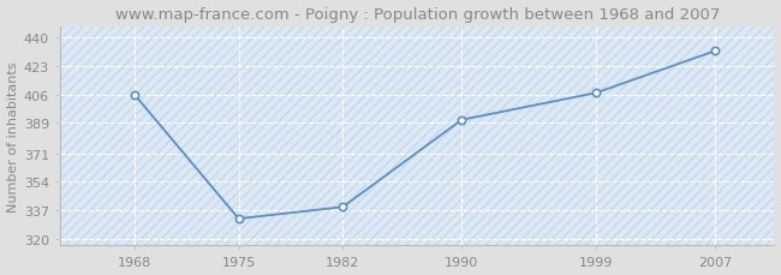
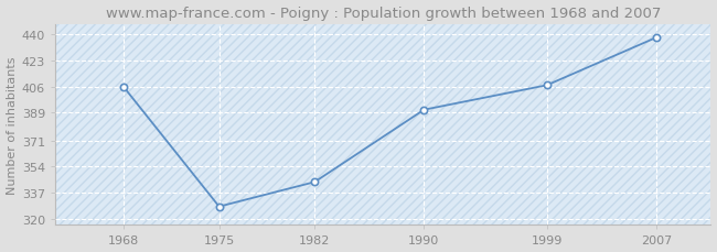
1975: 332 -> 328
1982: 339 -> 344
2007: 432 -> 438
